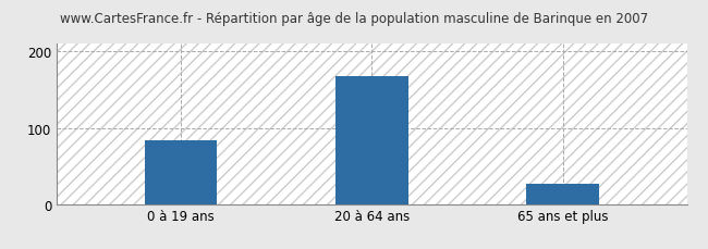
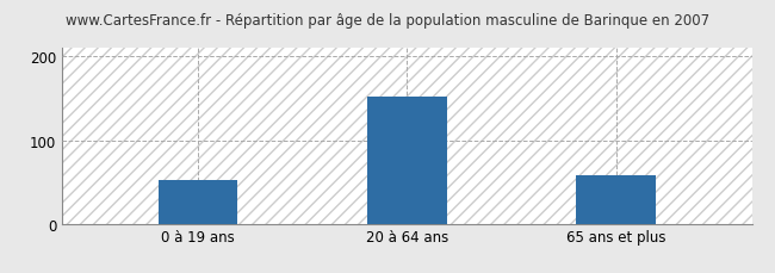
0 à 19 ans: 83 -> 52
20 à 64 ans: 168 -> 152
65 ans et plus: 27 -> 58
